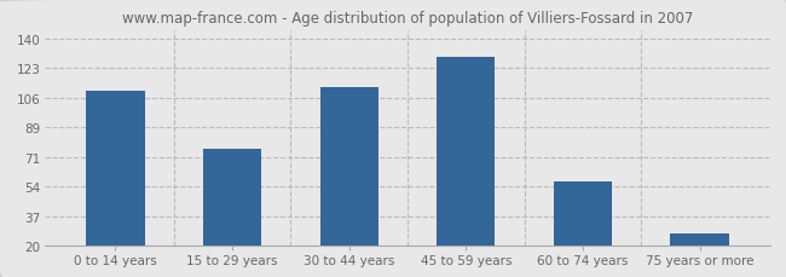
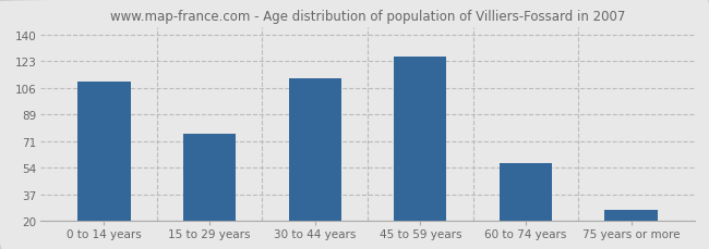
45 to 59 years: 130 -> 126
